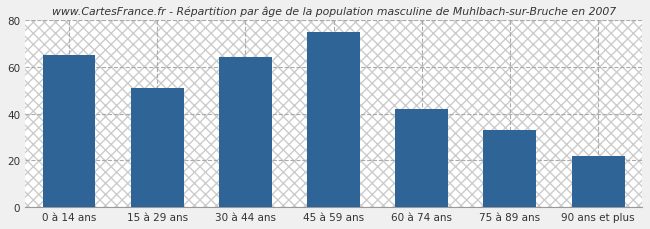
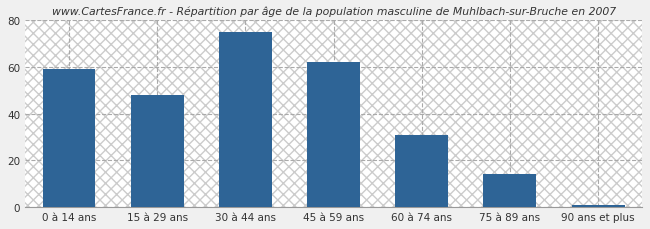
0 à 14 ans: 65 -> 59
15 à 29 ans: 51 -> 48
30 à 44 ans: 64 -> 75
45 à 59 ans: 75 -> 62
60 à 74 ans: 42 -> 31
75 à 89 ans: 33 -> 14
90 ans et plus: 22 -> 1
